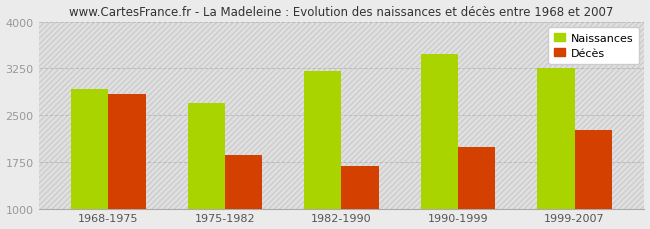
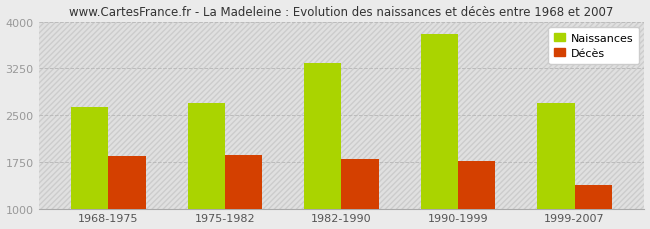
Naissances/1968-1975: 2920 -> 2630
Décès/1968-1975: 2840 -> 1840
Naissances/1982-1990: 3200 -> 3330
Décès/1982-1990: 1680 -> 1790
Naissances/1990-1999: 3480 -> 3800
Décès/1990-1999: 1980 -> 1760
Naissances/1999-2007: 3260 -> 2700
Décès/1999-2007: 2260 -> 1380
